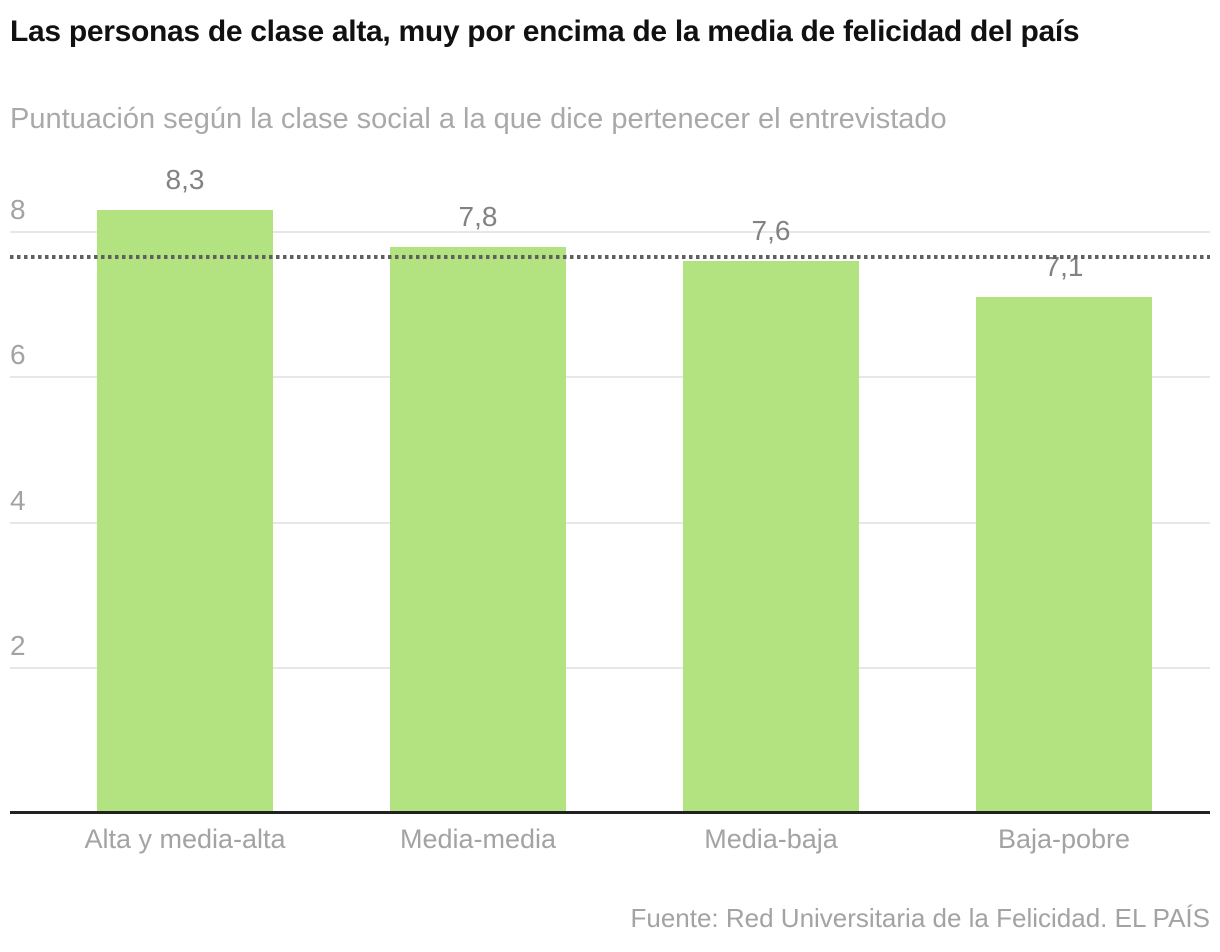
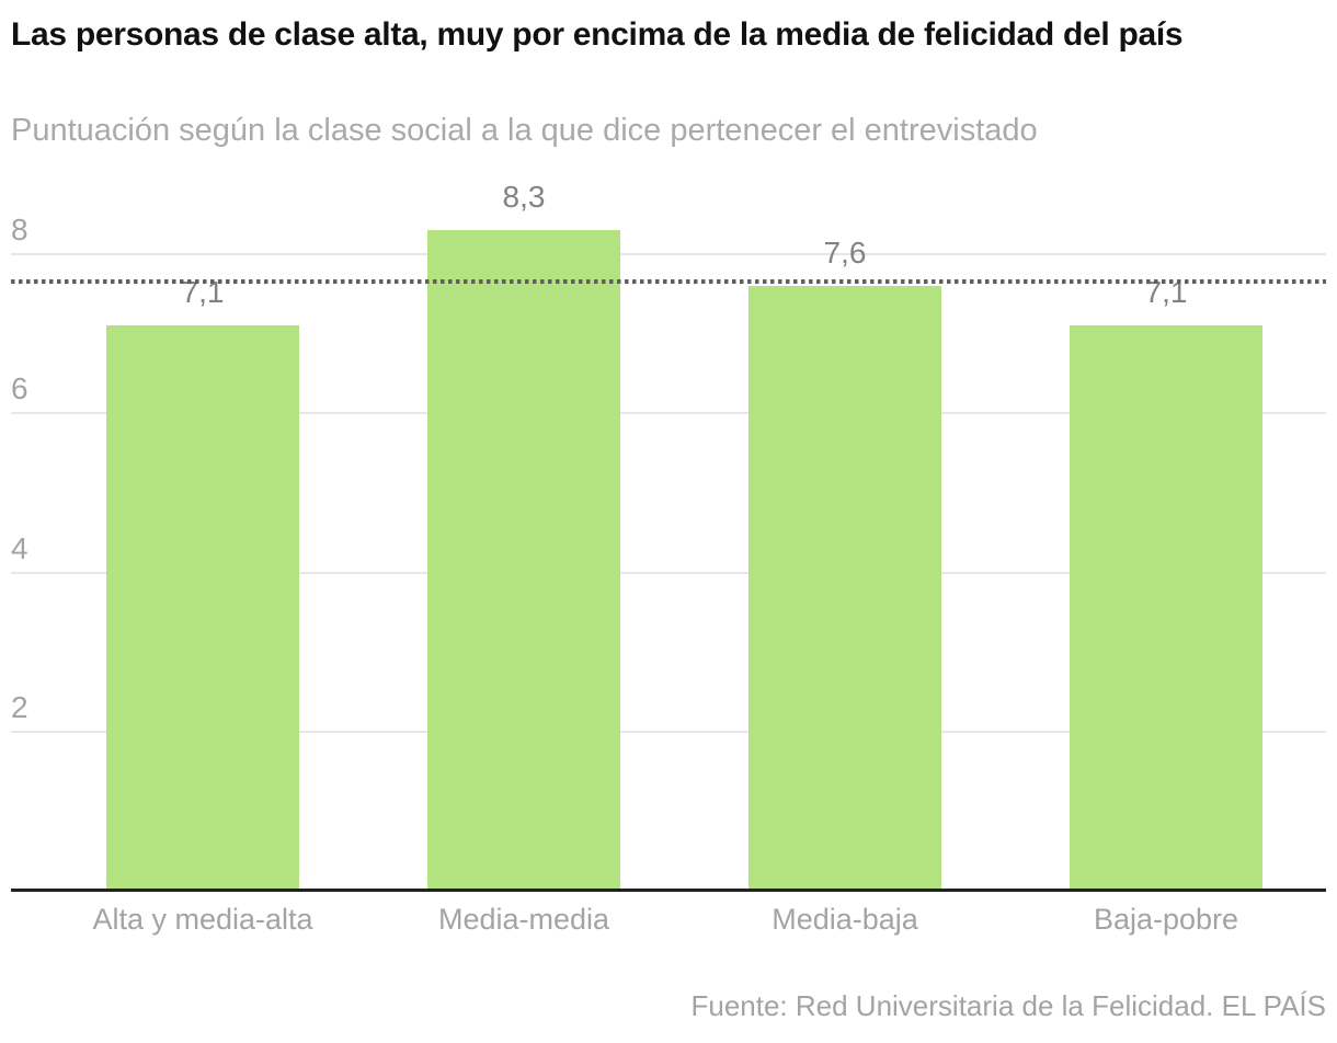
Alta y media-alta: 8,3 -> 7,1
Media-media: 7,8 -> 8,3
